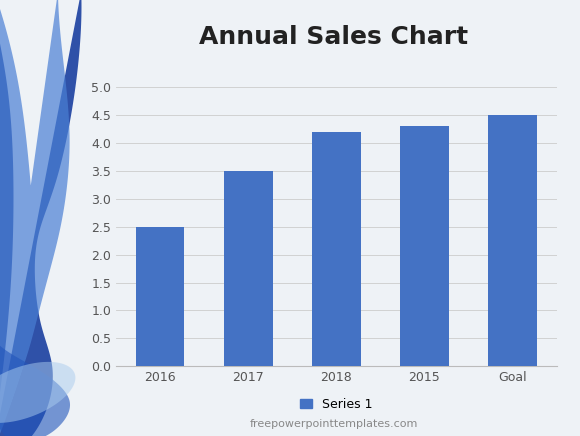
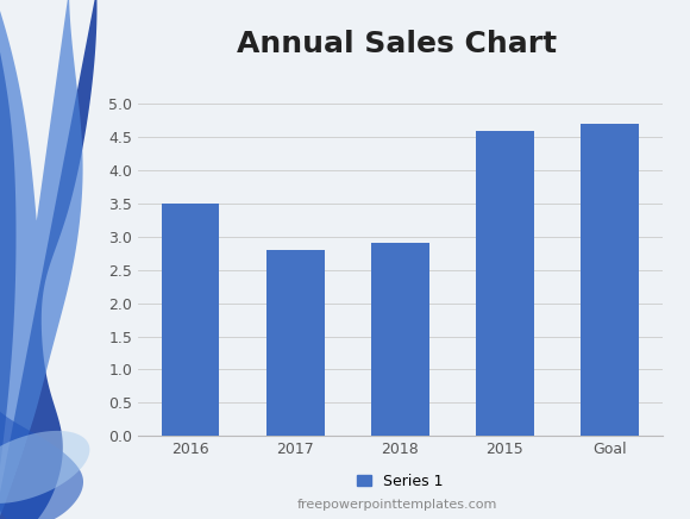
2016: 2.5 -> 3.5
2017: 3.5 -> 2.8
2018: 4.2 -> 2.9
2015: 4.3 -> 4.6
Goal: 4.5 -> 4.7
